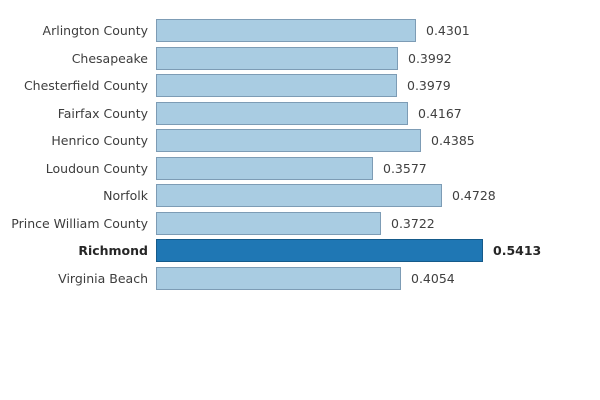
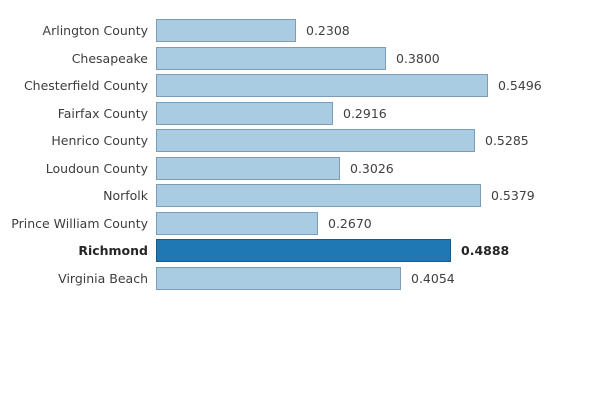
Arlington County: 0.4301 -> 0.2308
Chesapeake: 0.3992 -> 0.3800
Chesterfield County: 0.3979 -> 0.5496
Fairfax County: 0.4167 -> 0.2916
Henrico County: 0.4385 -> 0.5285
Loudoun County: 0.3577 -> 0.3026
Norfolk: 0.4728 -> 0.5379
Prince William County: 0.3722 -> 0.2670
Richmond: 0.5413 -> 0.4888
